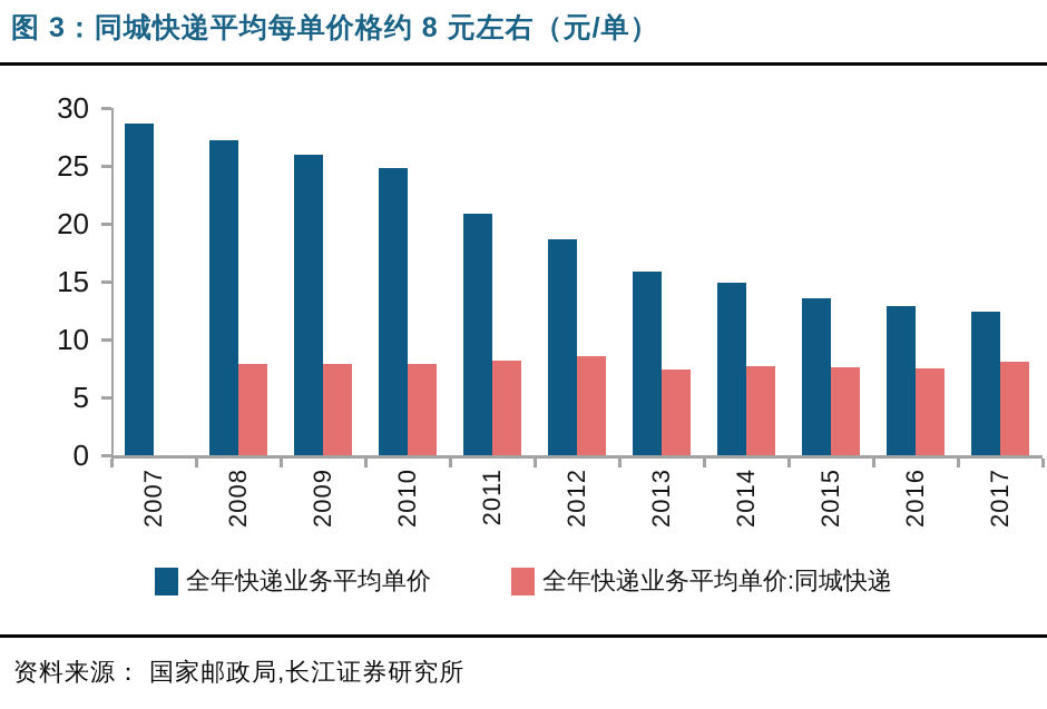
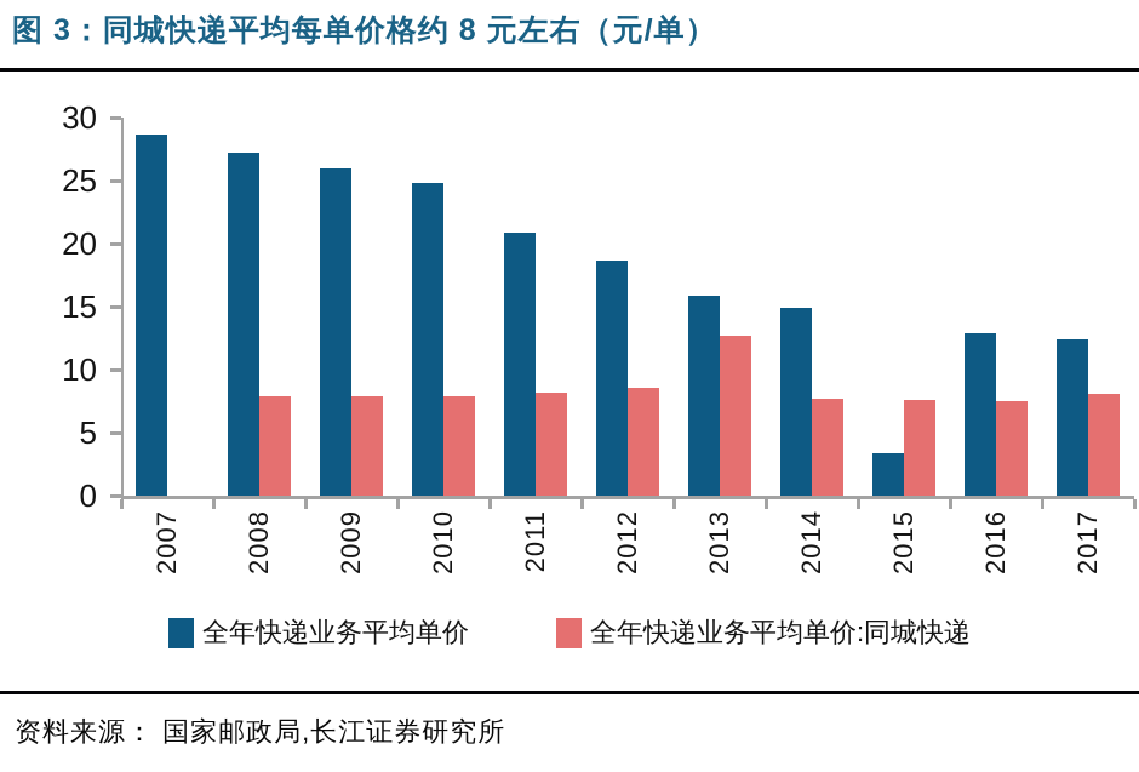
全年快递业务平均单价:同城快递/2013: 7.4 -> 12.7
全年快递业务平均单价/2015: 13.6 -> 3.4
